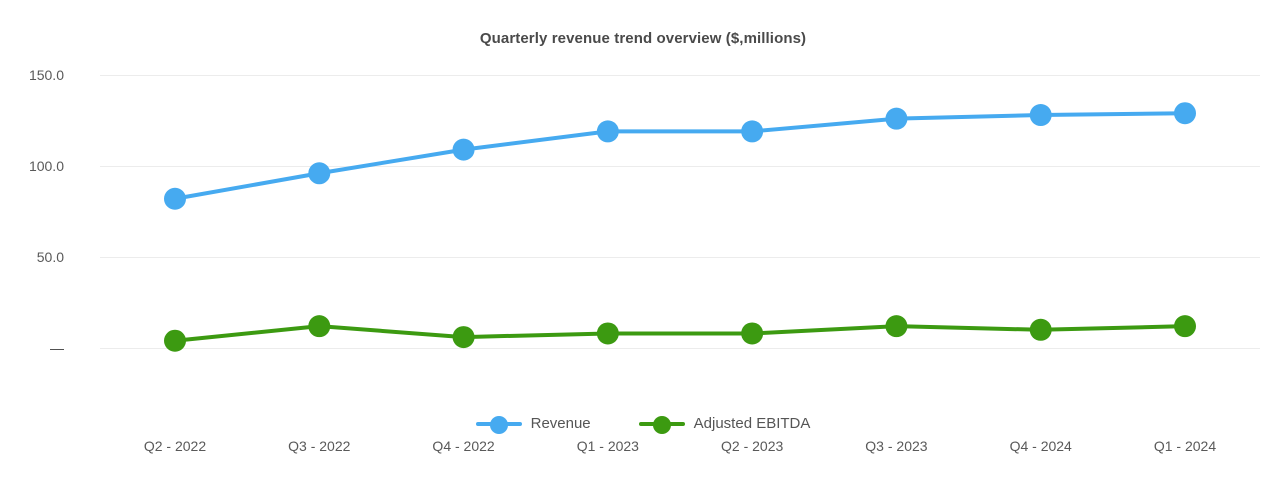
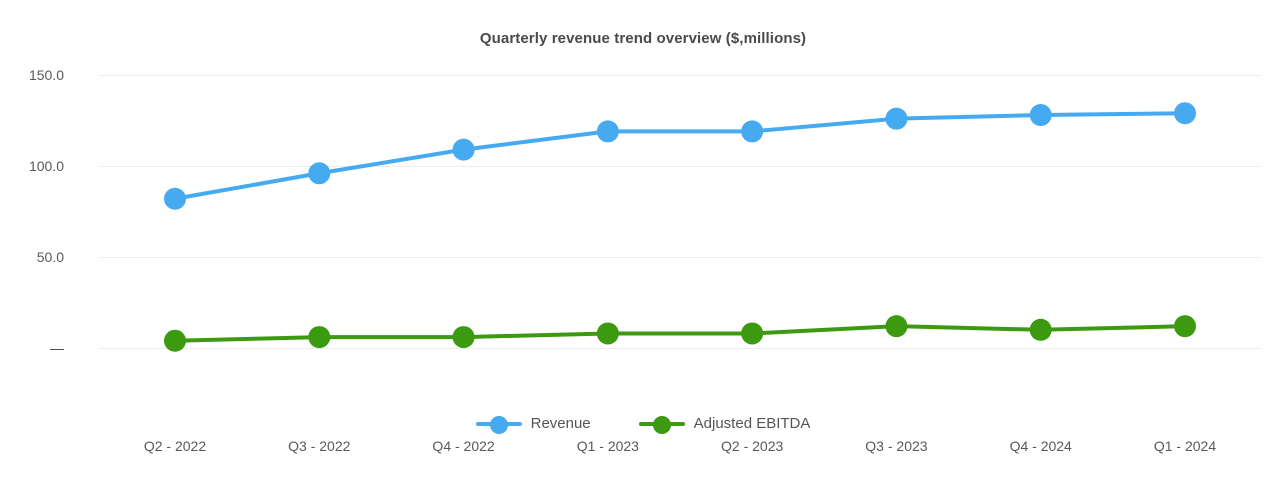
Adjusted EBITDA/Q3 - 2022: 12 -> 6
